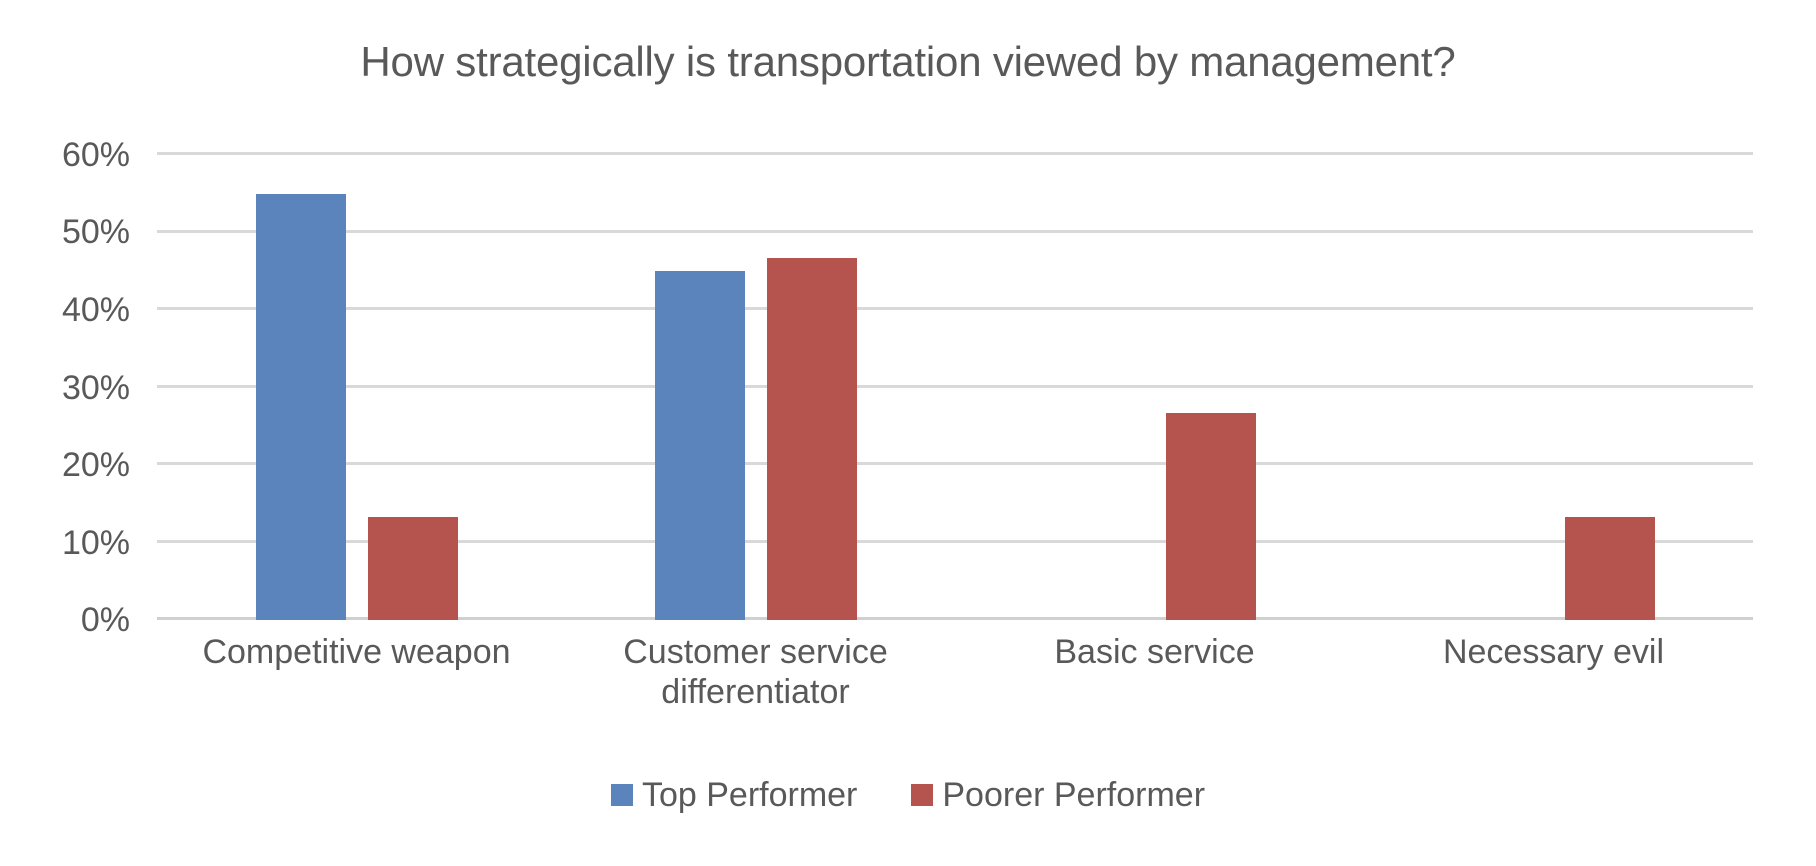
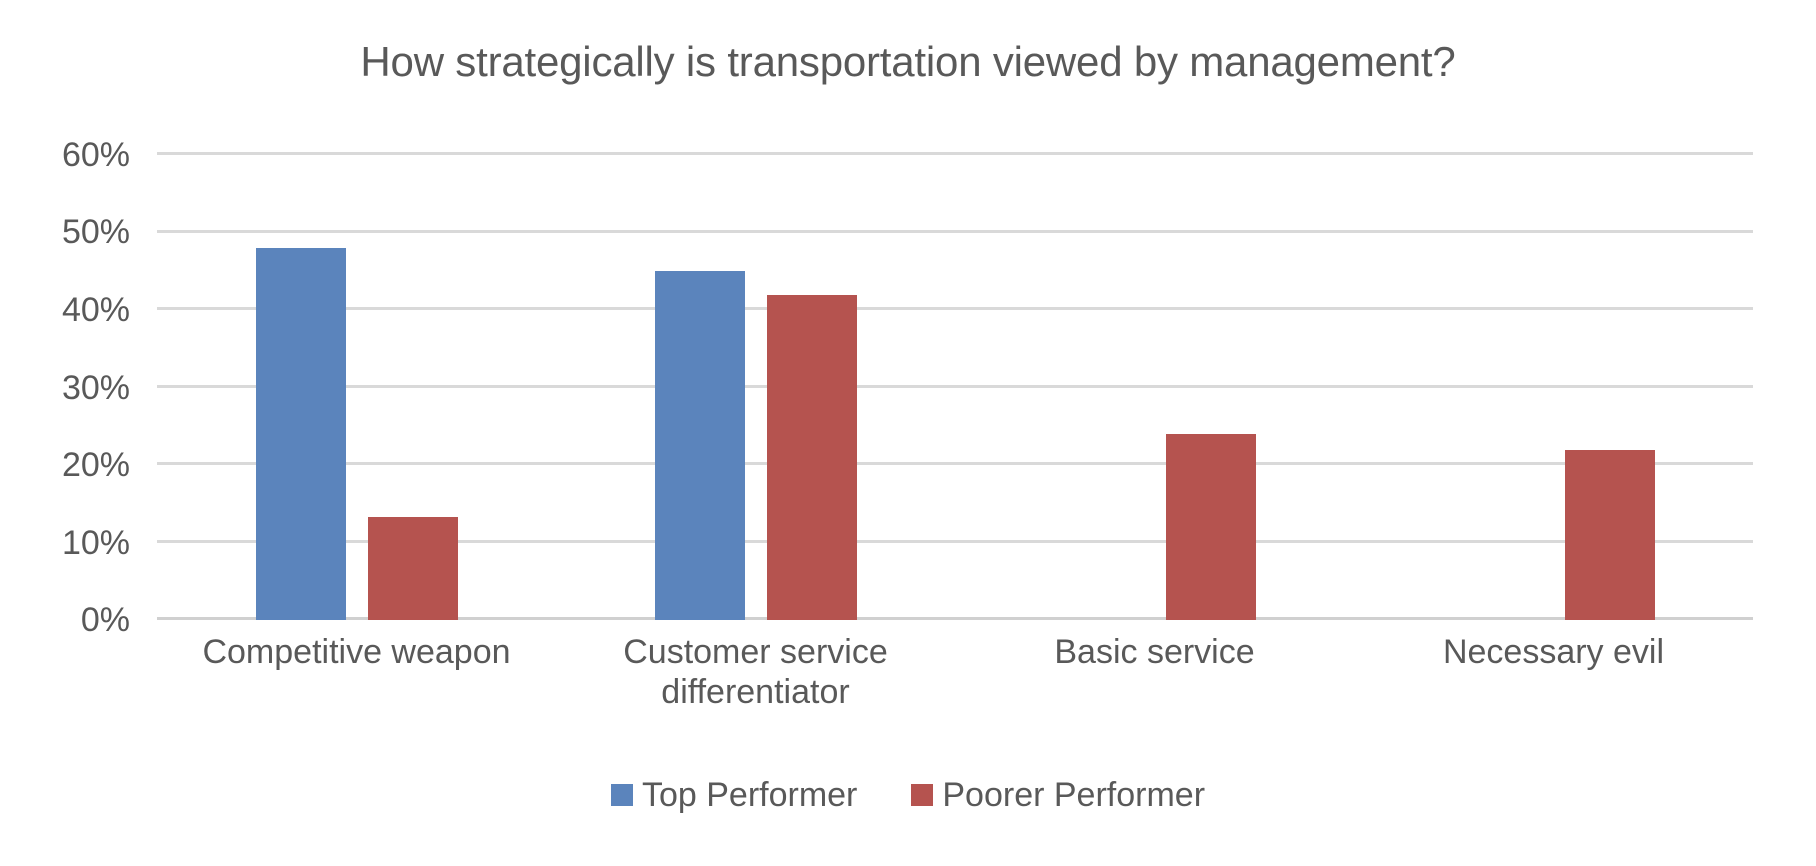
Top Performer/Competitive weapon: 55% -> 48%
Poorer Performer/Customer service differentiator: 47% -> 42%
Poorer Performer/Basic service: 27% -> 24%
Poorer Performer/Necessary evil: 13% -> 22%
